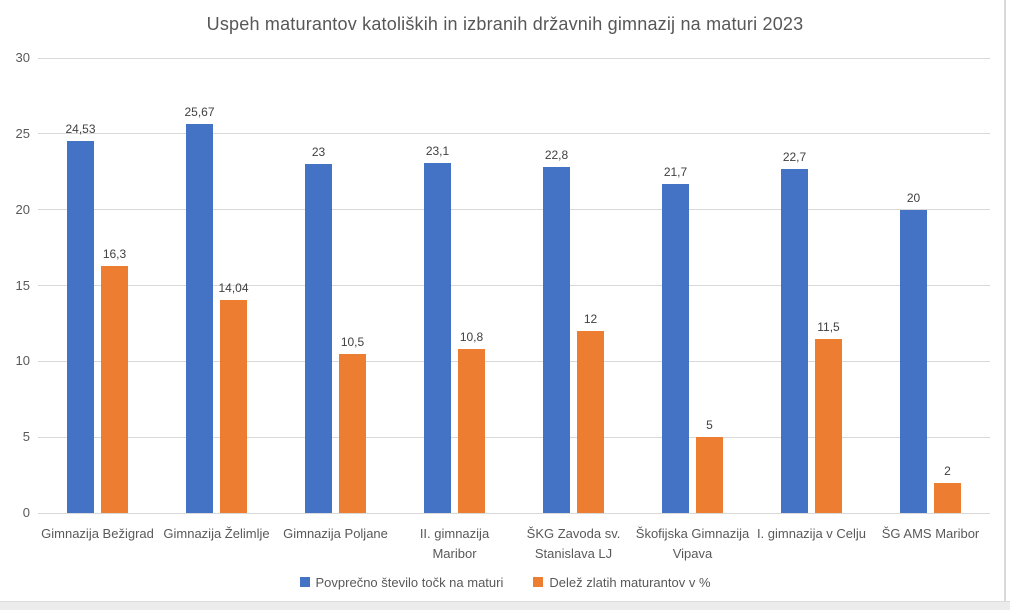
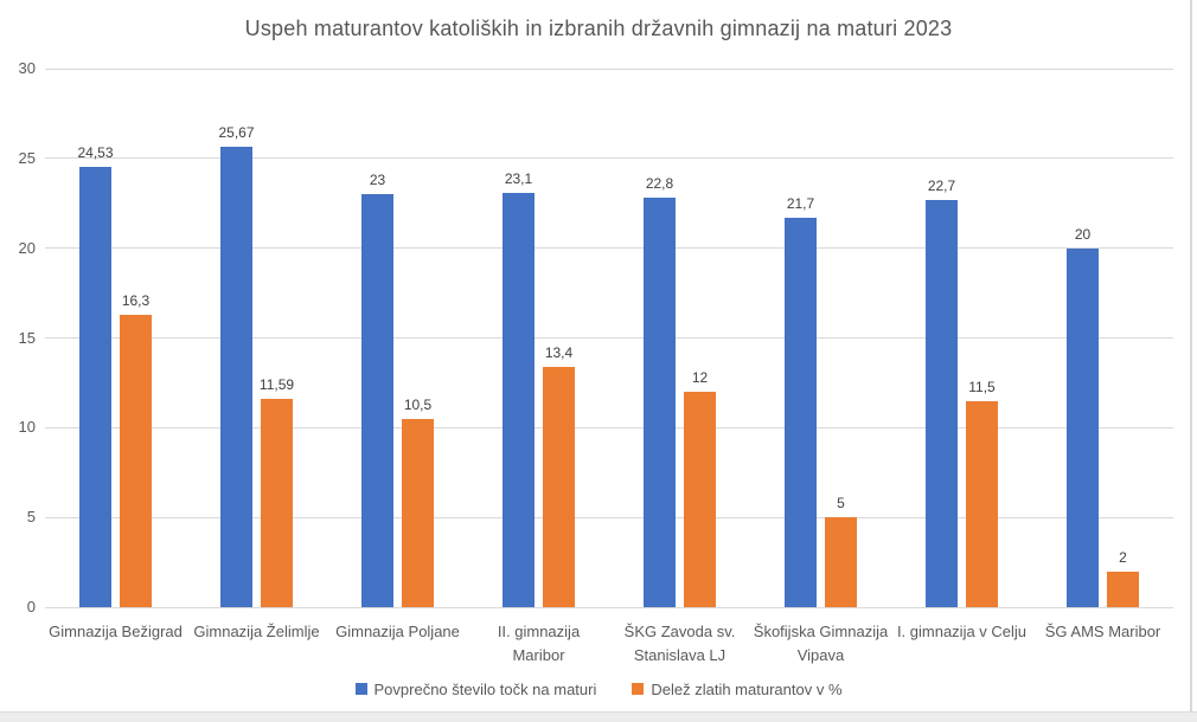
Delež zlatih maturantov v %/Gimnazija Želimlje: 14,04 -> 11,59
Delež zlatih maturantov v %/II. gimnazija Maribor: 10,8 -> 13,4
